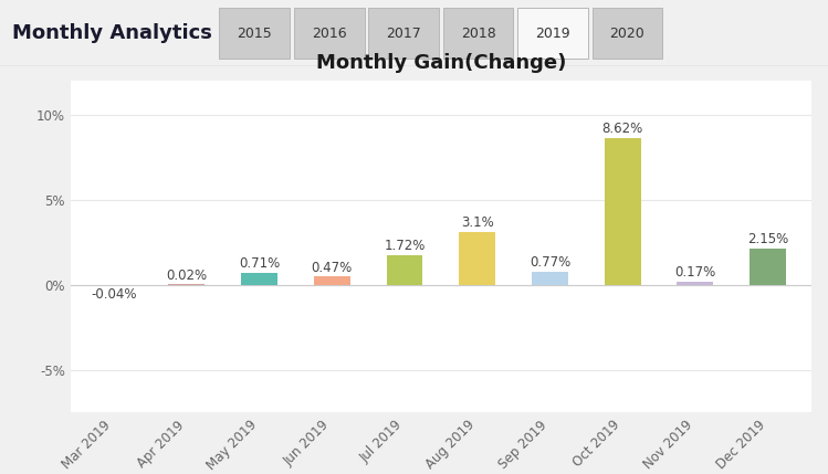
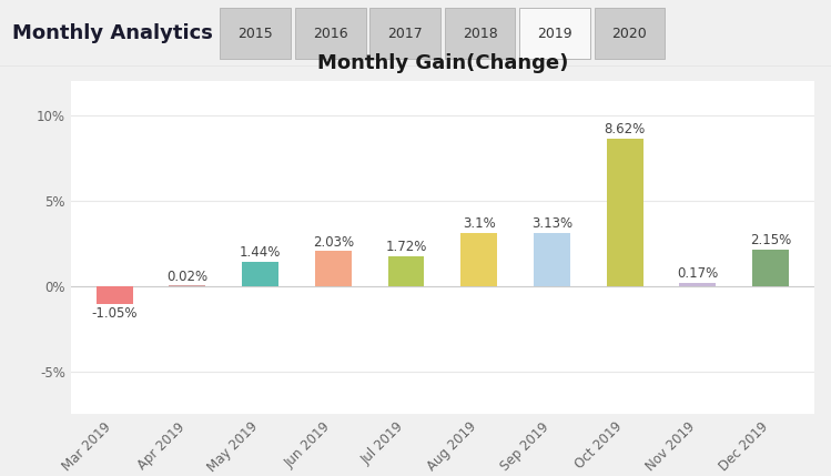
Mar 2019: -0.04% -> -1.05%
May 2019: 0.71% -> 1.44%
Jun 2019: 0.47% -> 2.03%
Sep 2019: 0.77% -> 3.13%
